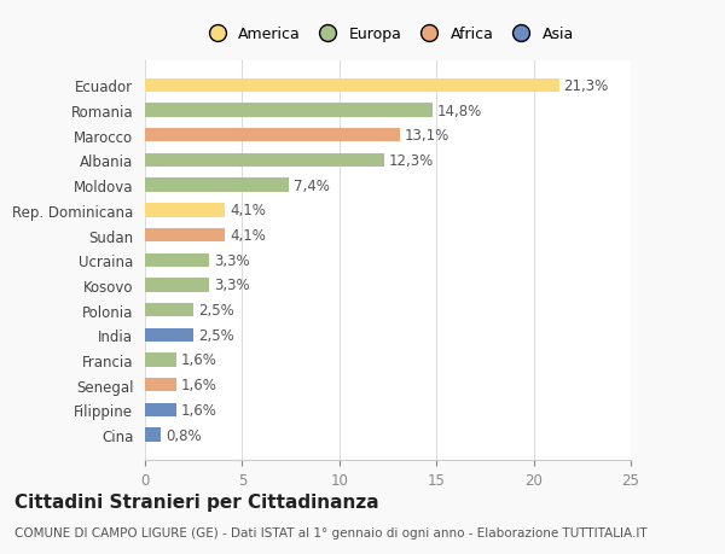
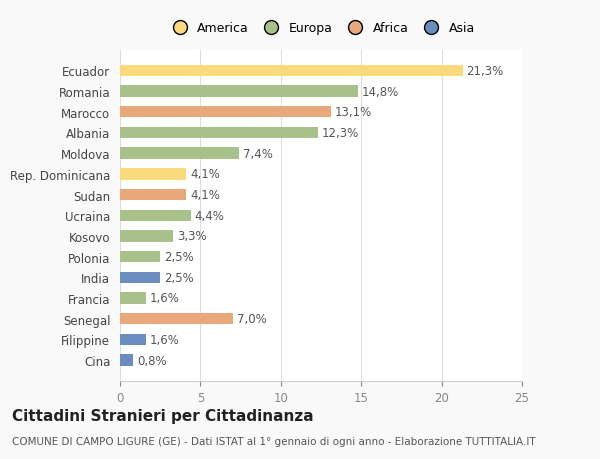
Ucraina: 3,3% -> 4,4%
Senegal: 1,6% -> 7,0%
